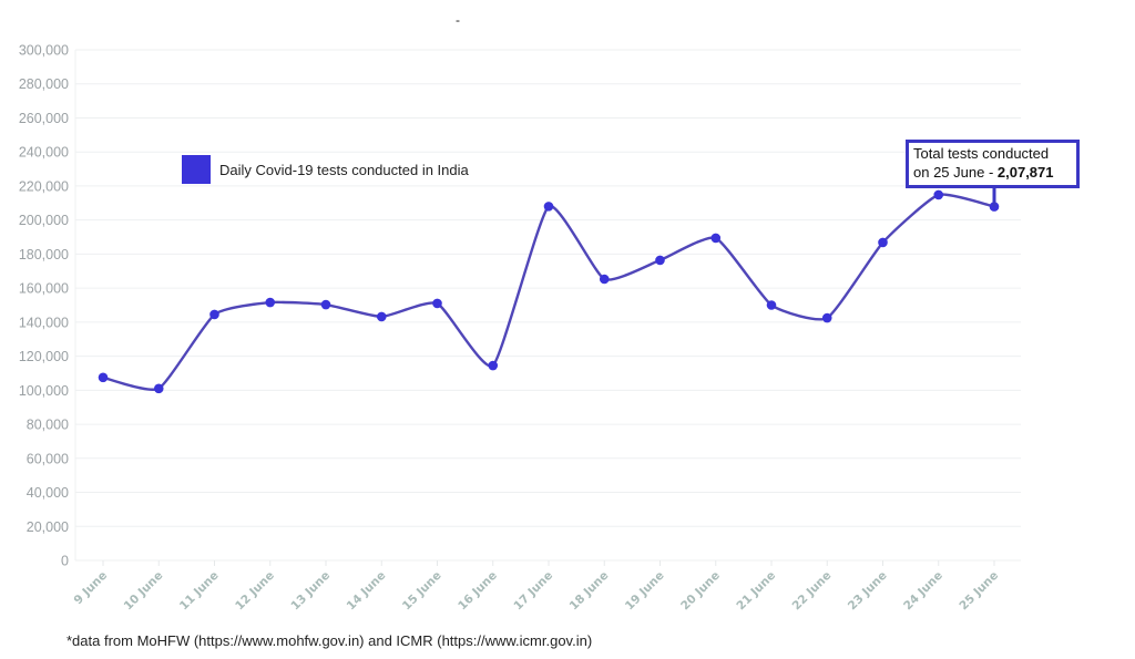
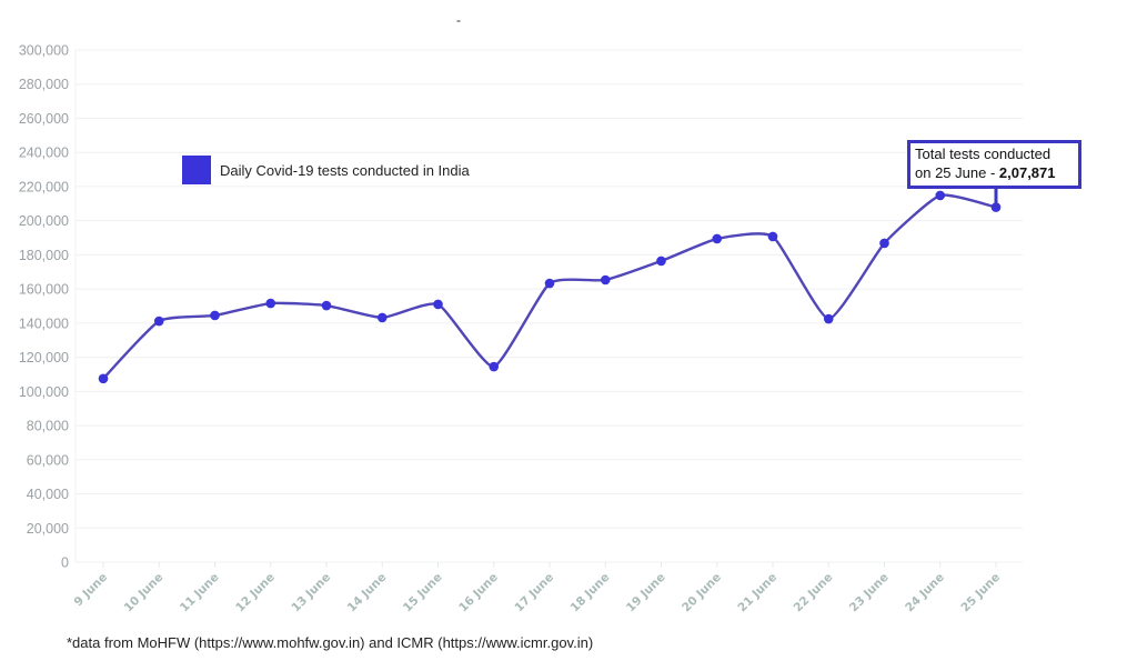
10 June: 101000 -> 141000
17 June: 208000 -> 163000
21 June: 150000 -> 191000
